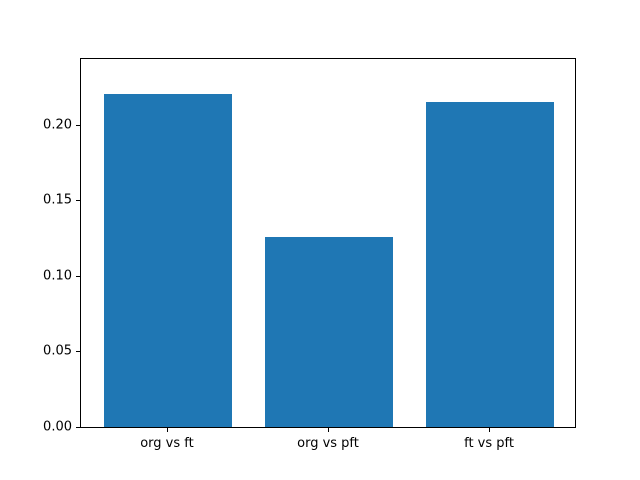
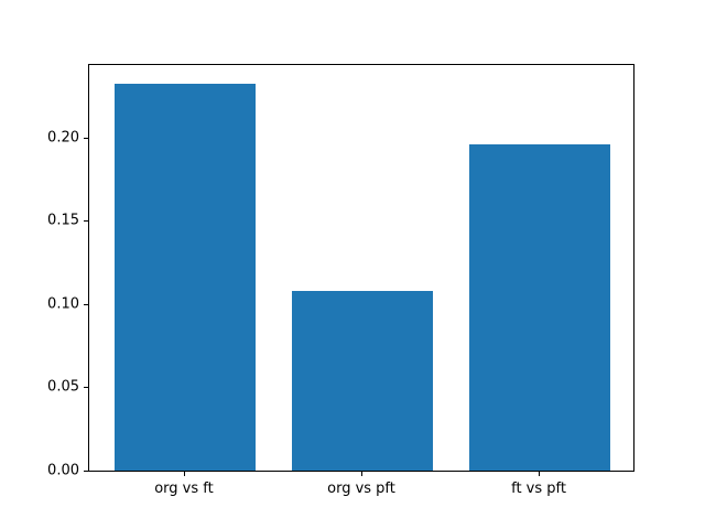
org vs ft: 0.220 -> 0.233
org vs pft: 0.126 -> 0.108
ft vs pft: 0.215 -> 0.196
